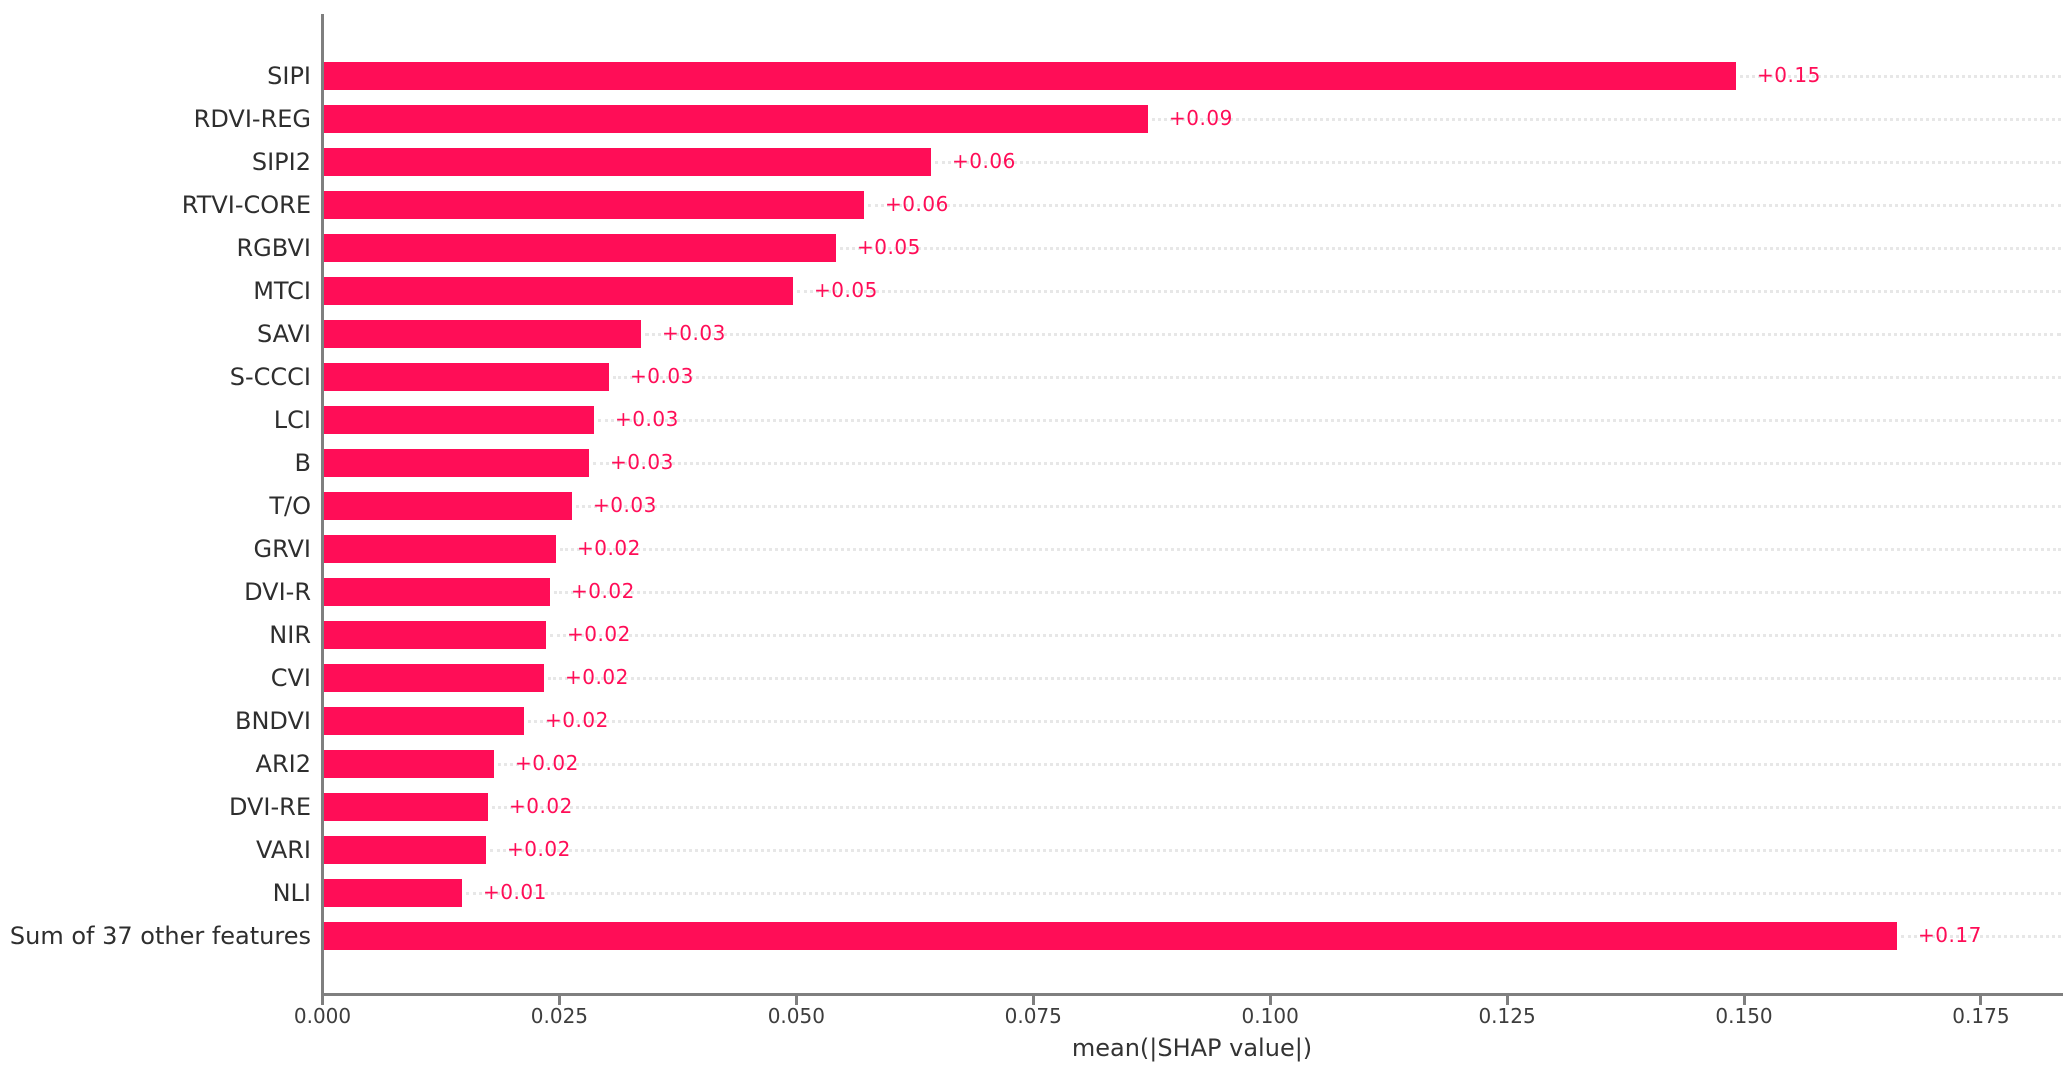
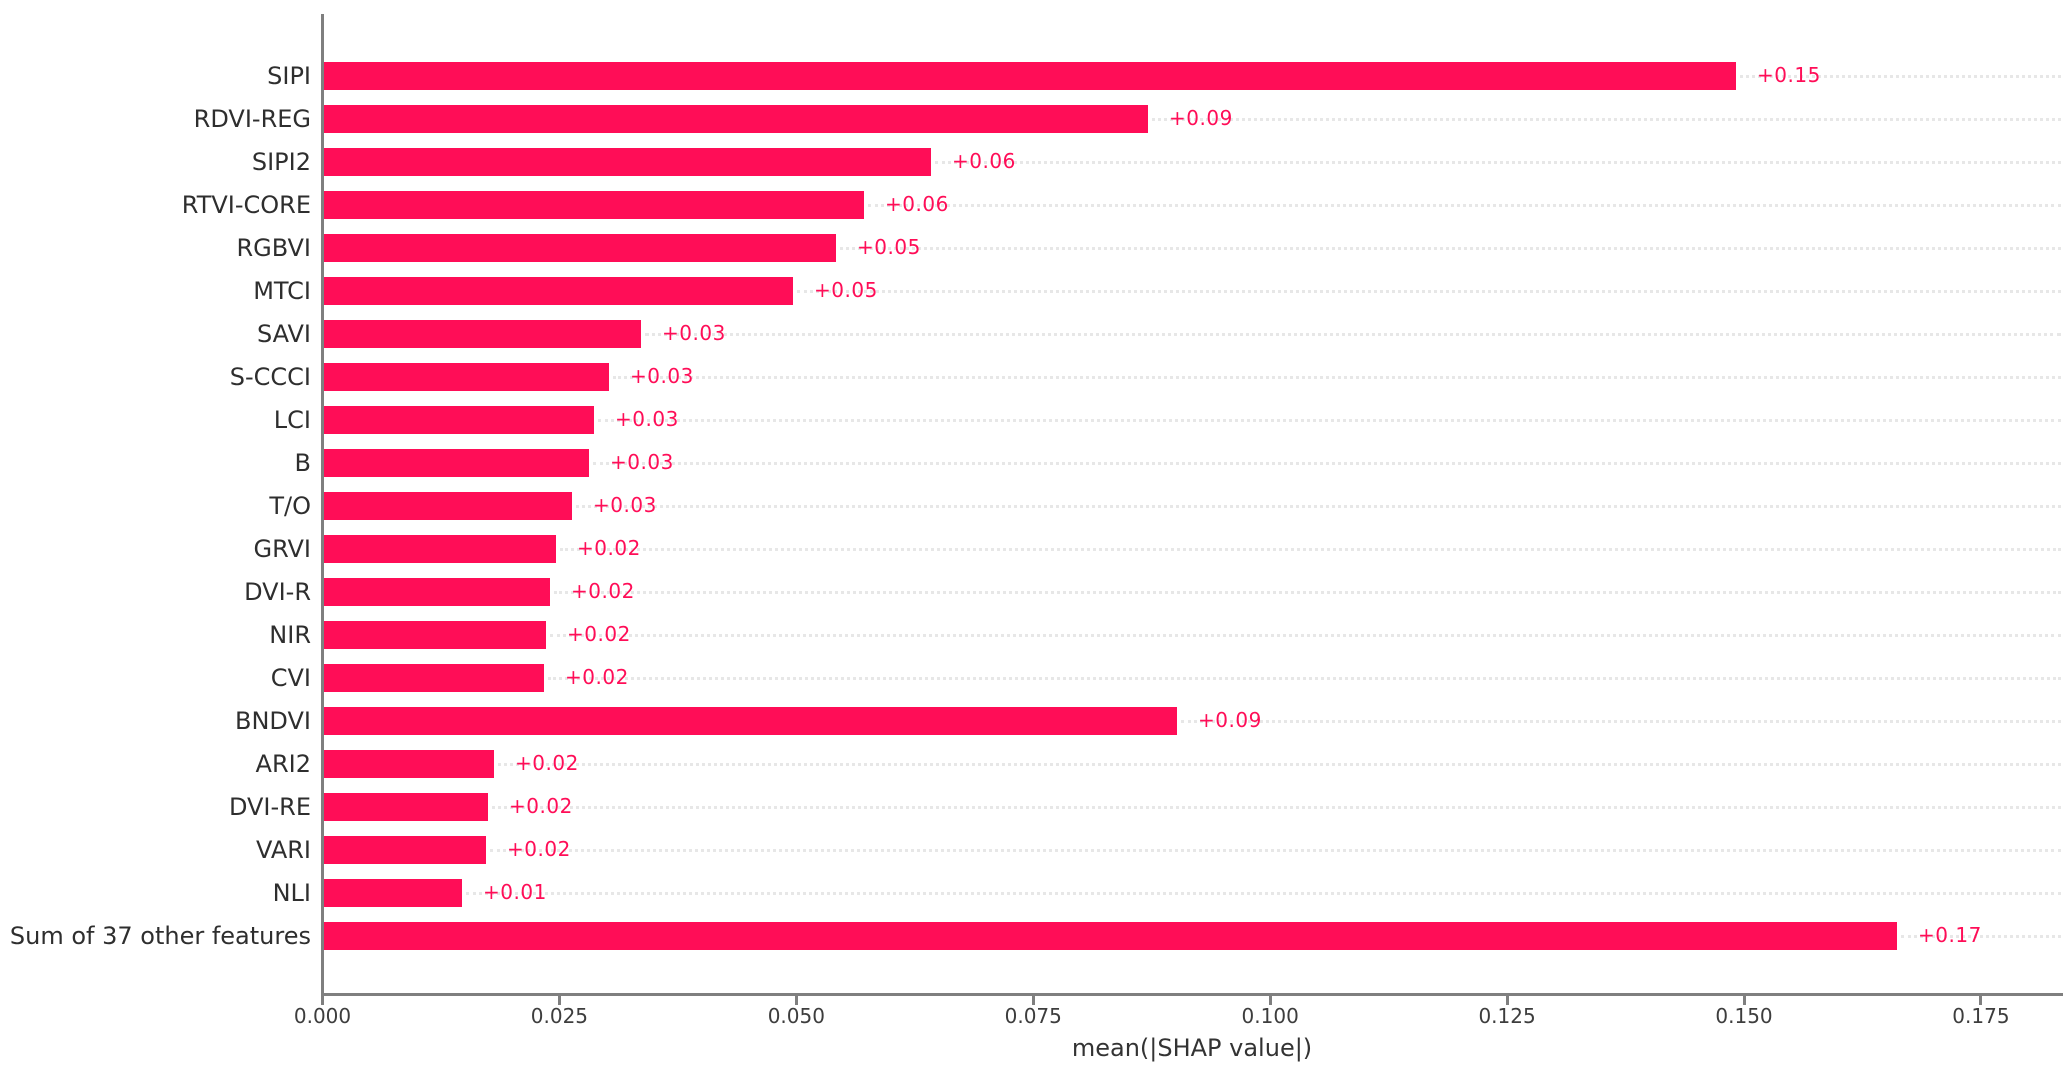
BNDVI: +0.02 -> +0.09
